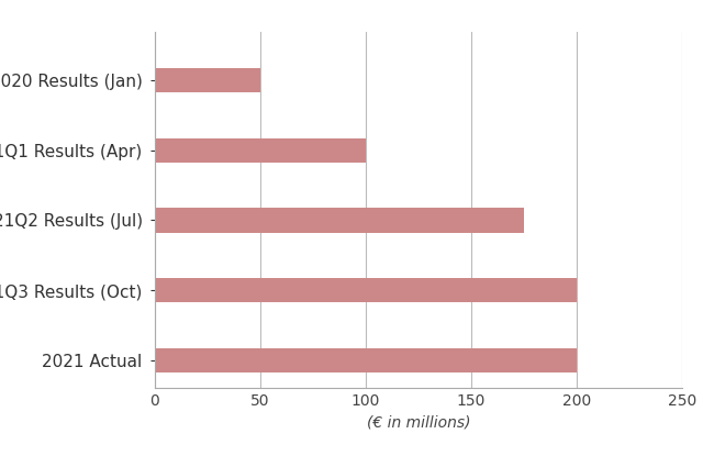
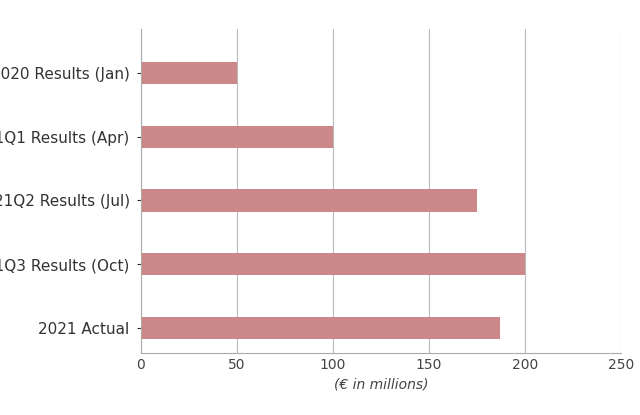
2021 Actual: 200 -> 187
